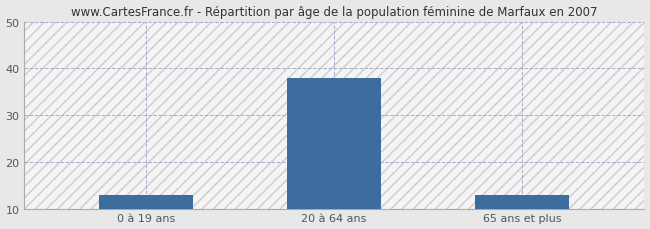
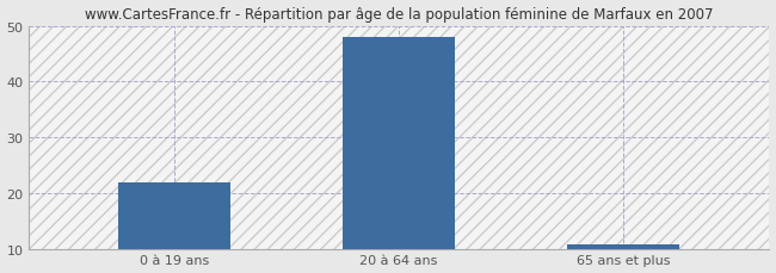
0 à 19 ans: 13 -> 22
20 à 64 ans: 38 -> 48
65 ans et plus: 13 -> 11
